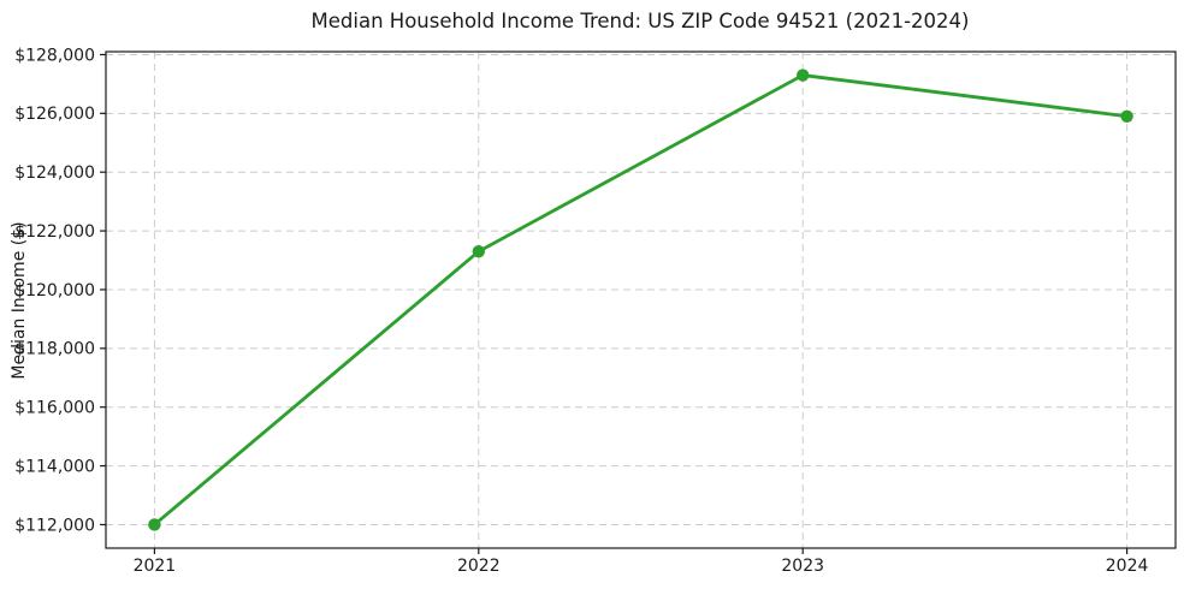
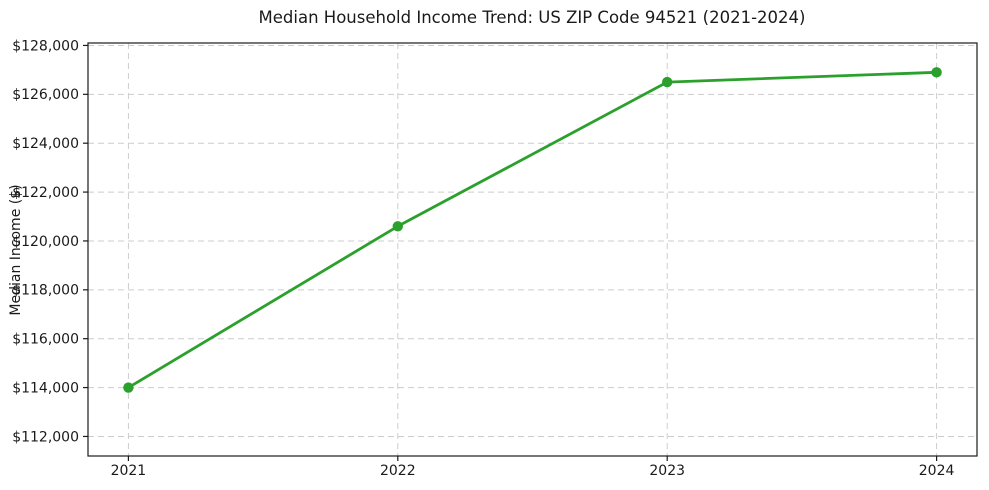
2021: $112000 -> $114000
2022: $121300 -> $120600
2023: $127300 -> $126500
2024: $125900 -> $126900
